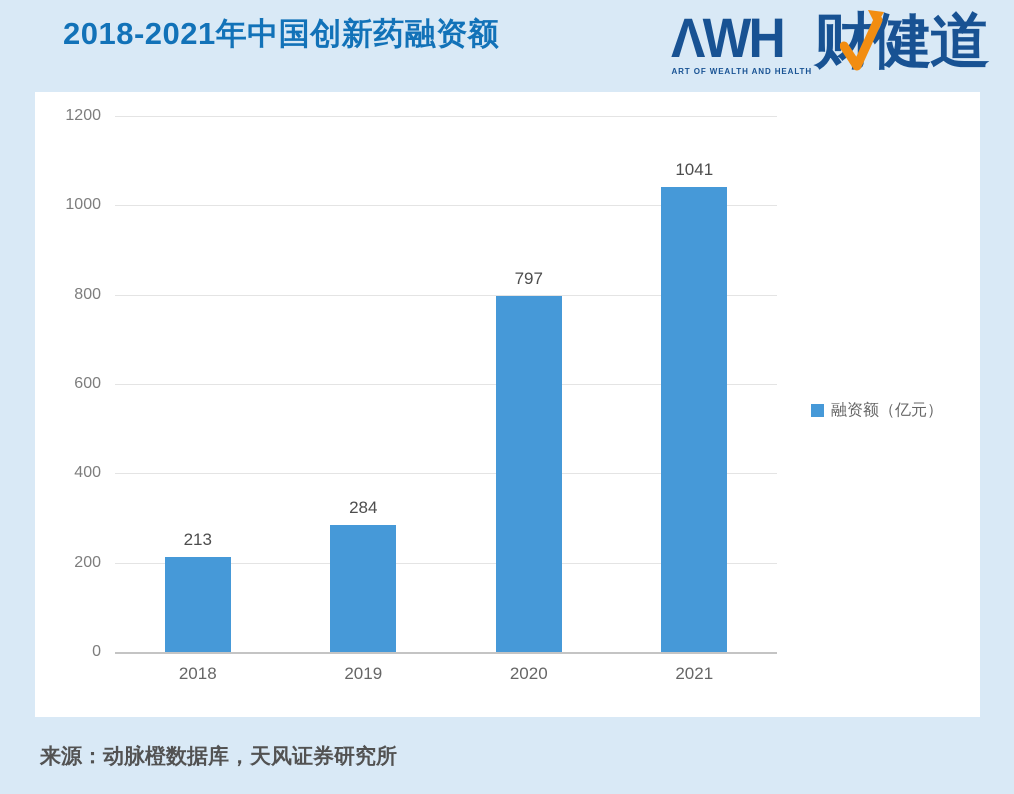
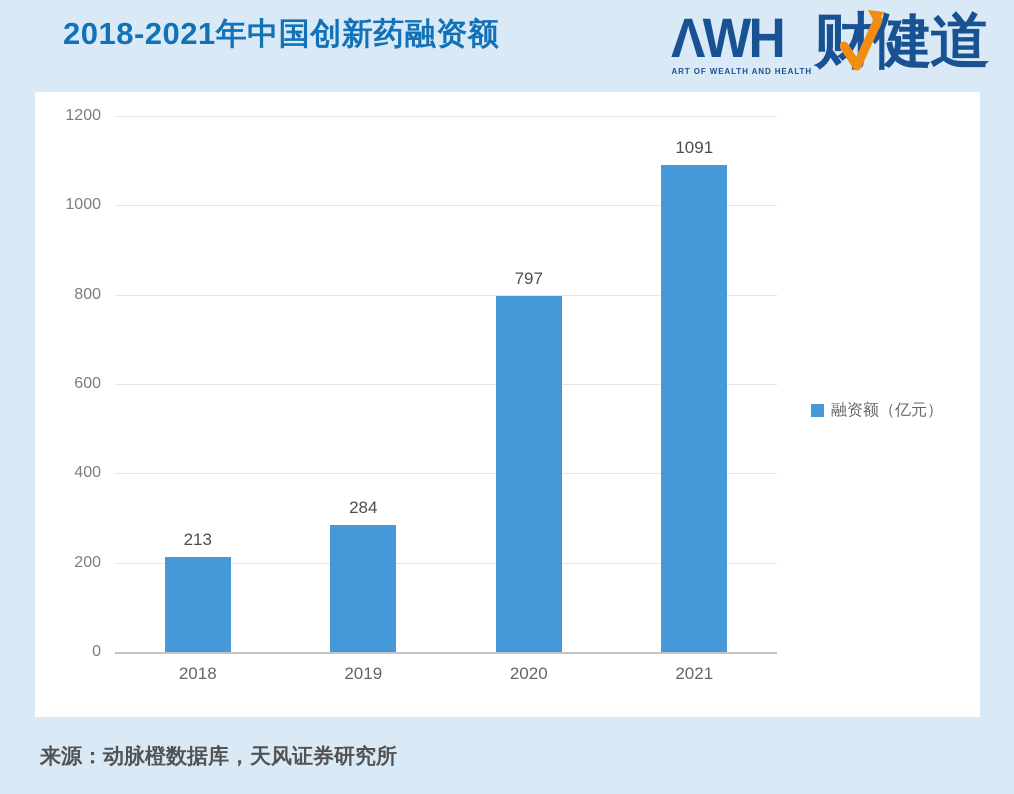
2021: 1041 -> 1091
